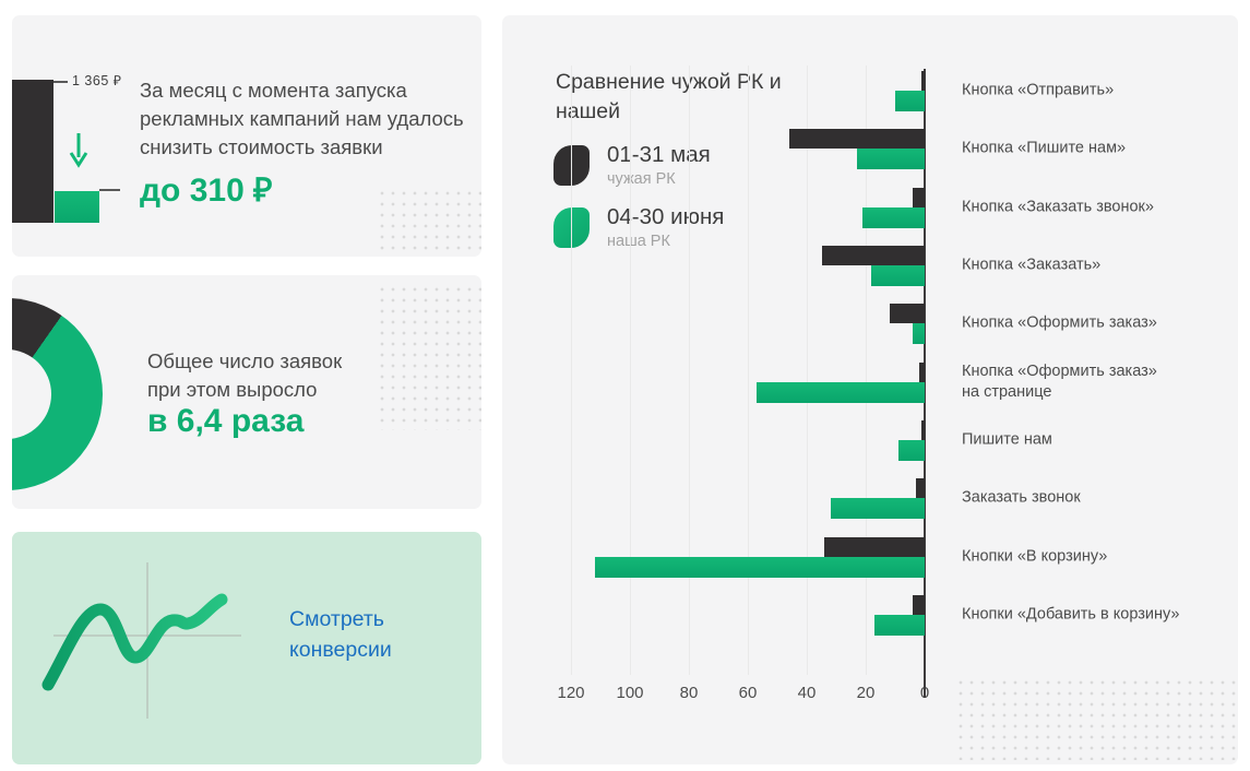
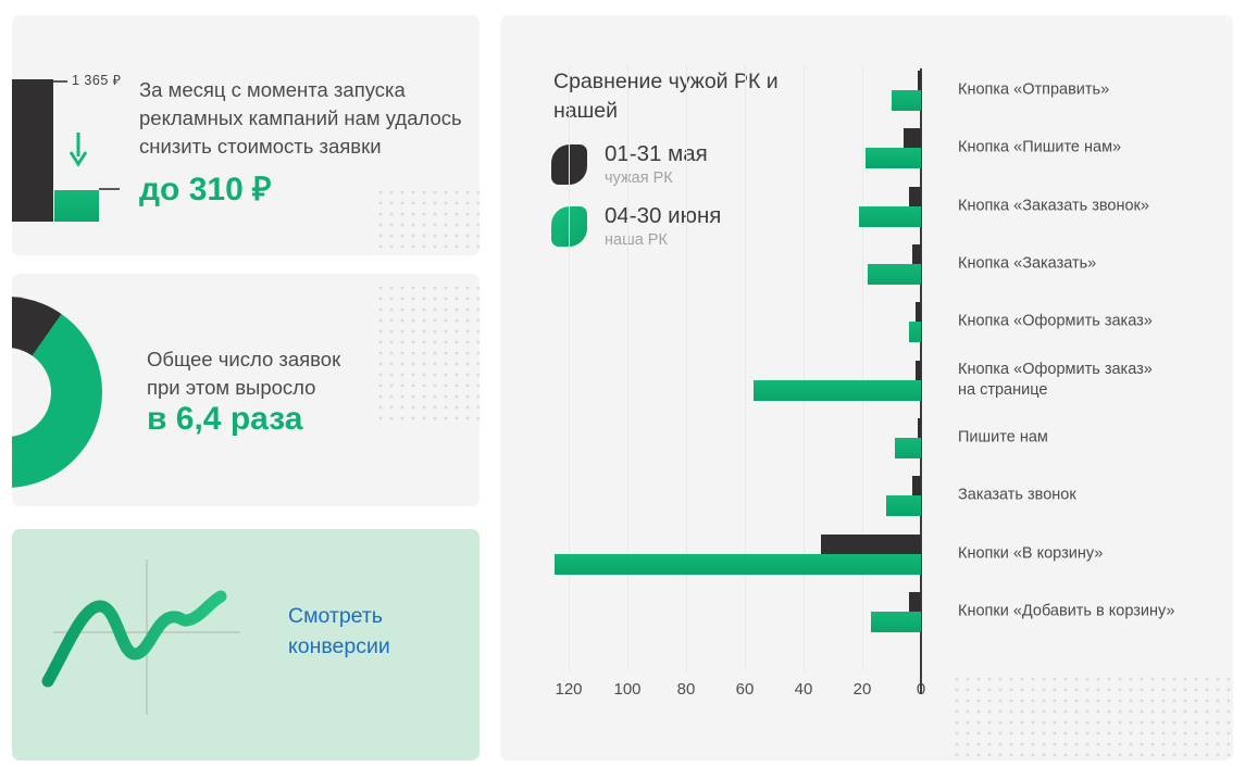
01-31 мая/Кнопка «Пишите нам»: 46 -> 6
04-30 июня/Кнопка «Пишите нам»: 23 -> 19
01-31 мая/Кнопка «Заказать»: 35 -> 3
01-31 мая/Кнопка «Оформить заказ»: 12 -> 2
04-30 июня/Заказать звонок: 32 -> 12
04-30 июня/Кнопки «В корзину»: 112 -> 125
